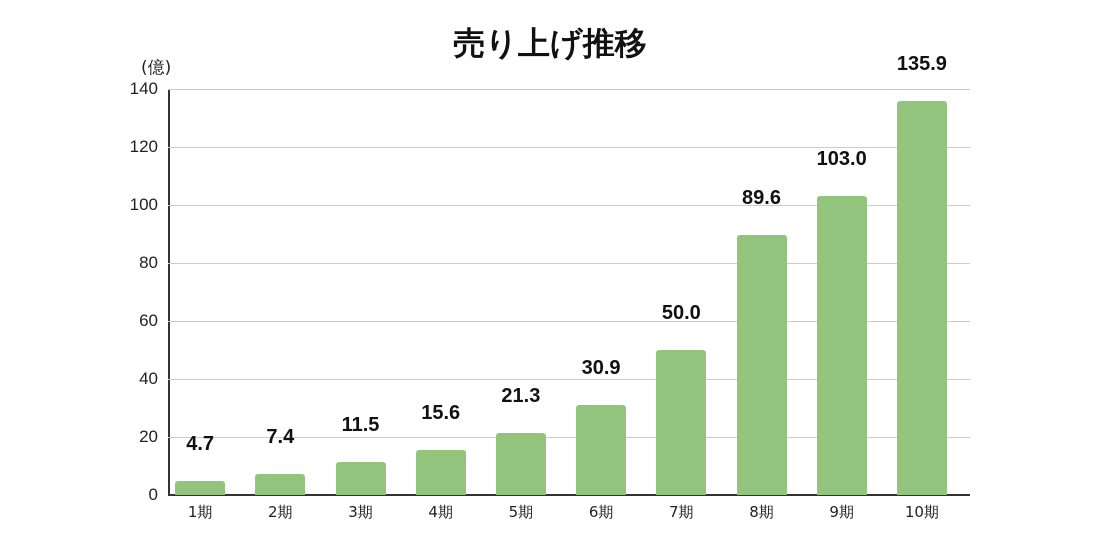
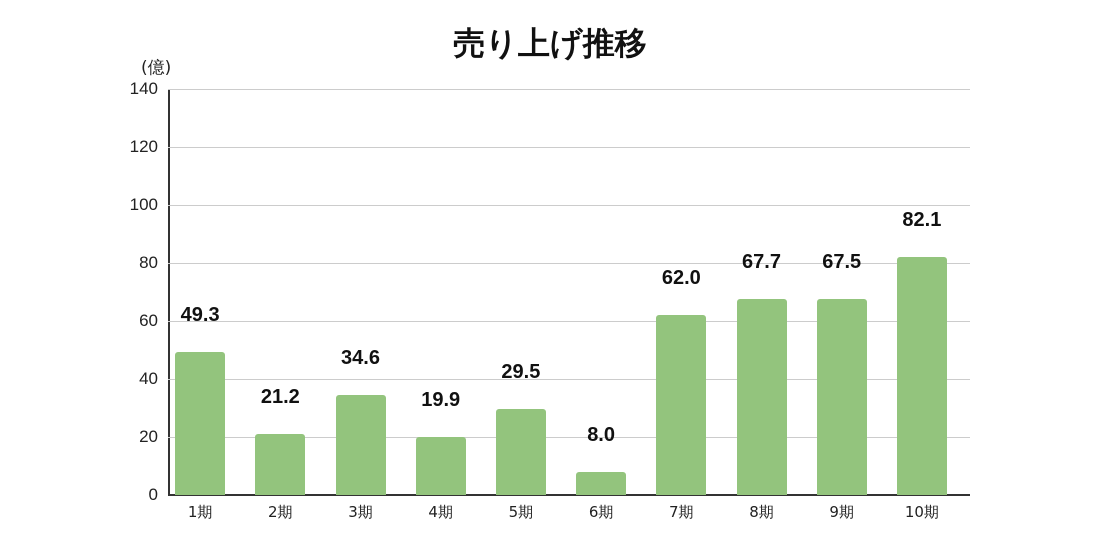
1期: 4.7 -> 49.3
2期: 7.4 -> 21.2
3期: 11.5 -> 34.6
4期: 15.6 -> 19.9
5期: 21.3 -> 29.5
6期: 30.9 -> 8.0
7期: 50.0 -> 62.0
8期: 89.6 -> 67.7
9期: 103.0 -> 67.5
10期: 135.9 -> 82.1
